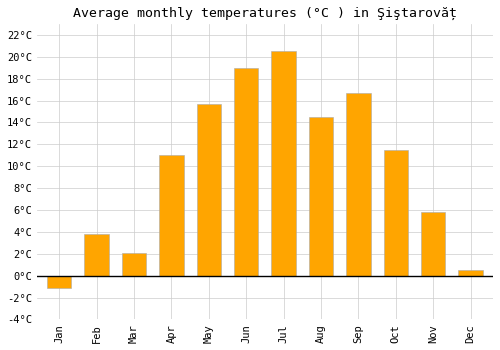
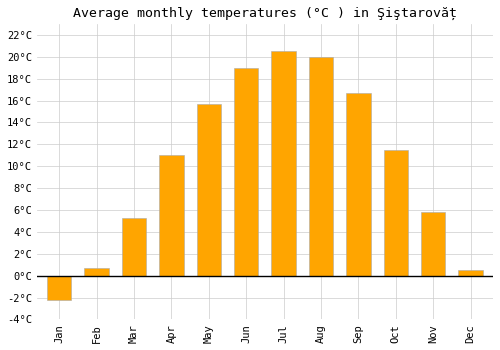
Jan: -1.1°C -> -2.2°C
Feb: 3.8°C -> 0.7°C
Mar: 2.1°C -> 5.3°C
Aug: 14.5°C -> 20.0°C
